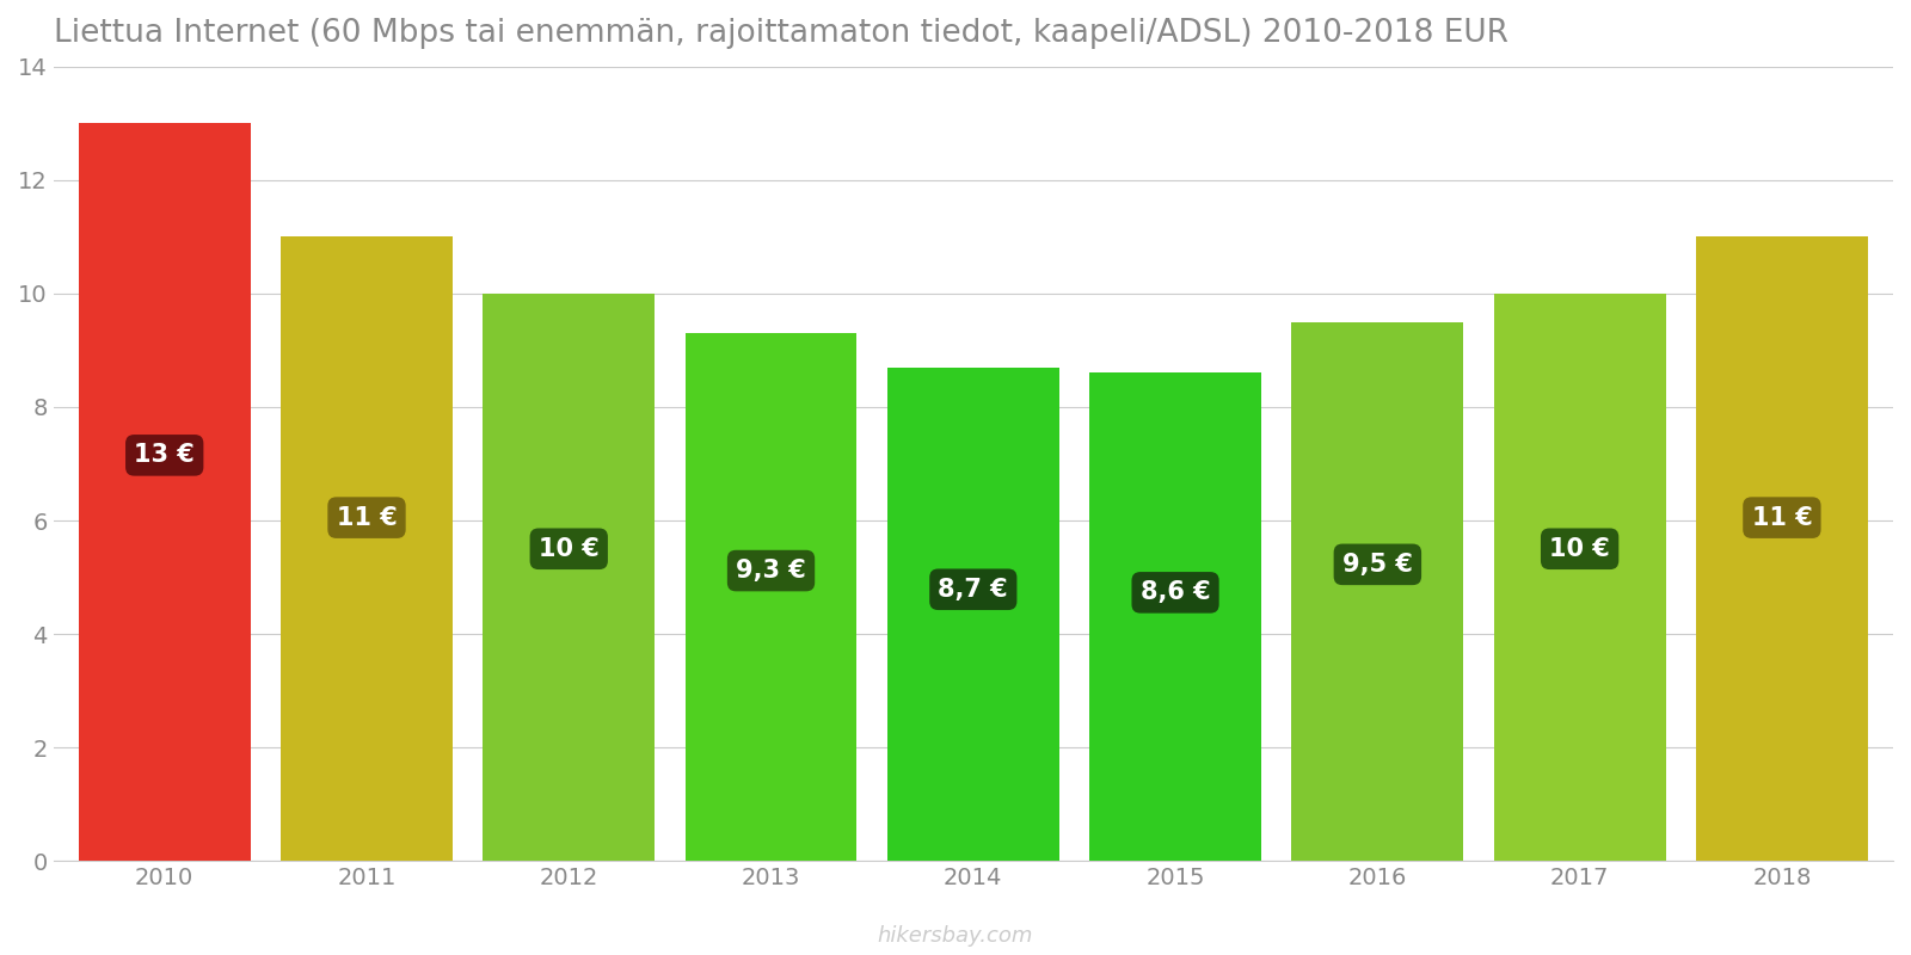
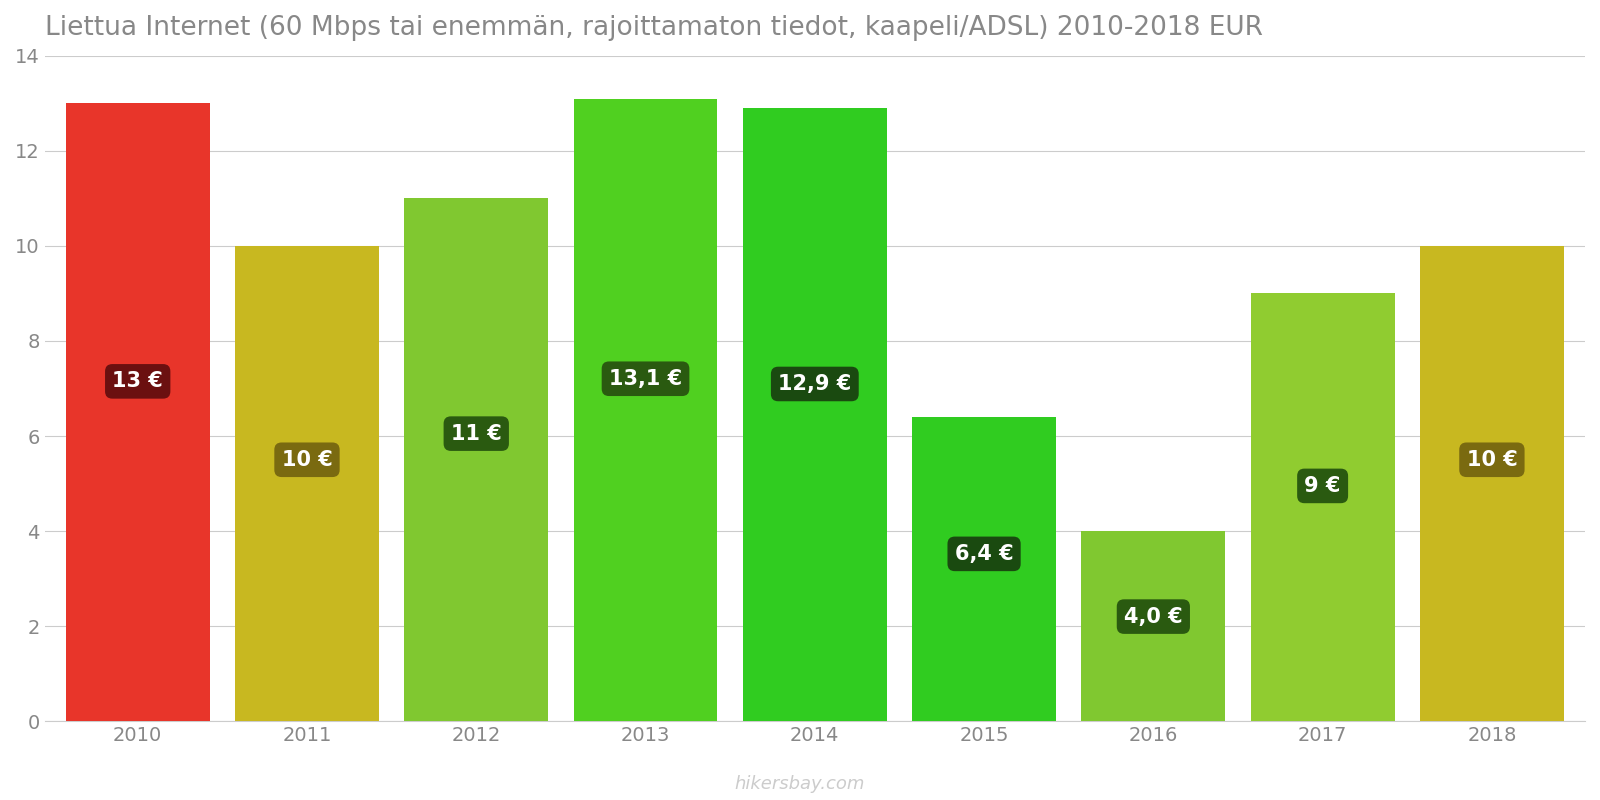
2011: 11 -> 10
2012: 10 -> 11
2013: 9,3 -> 13,1
2014: 8,7 -> 12,9
2015: 8,6 -> 6,4
2016: 9,5 -> 4,0
2017: 10 -> 9
2018: 11 -> 10
